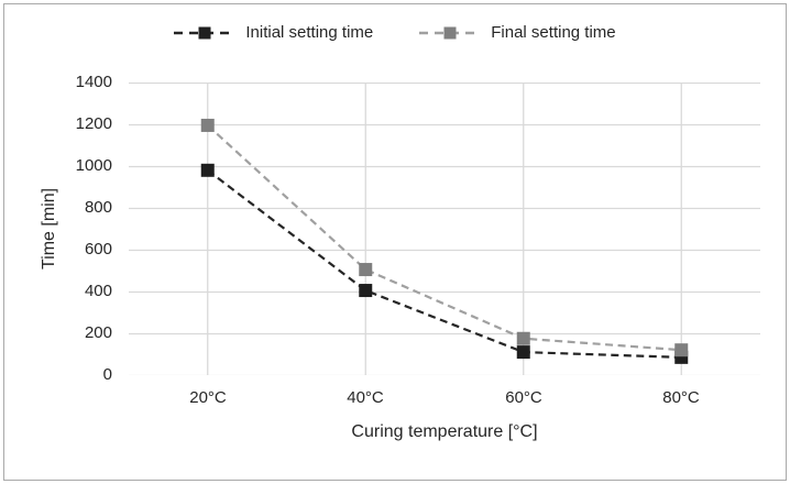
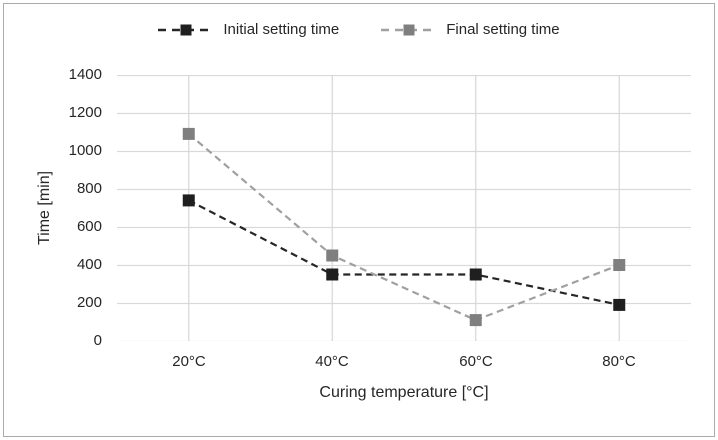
Initial setting time/20°C: 980 -> 740
Final setting time/20°C: 1200 -> 1090
Initial setting time/40°C: 400 -> 350
Final setting time/40°C: 500 -> 450
Initial setting time/60°C: 110 -> 350
Final setting time/60°C: 180 -> 110
Initial setting time/80°C: 80 -> 190
Final setting time/80°C: 120 -> 400
